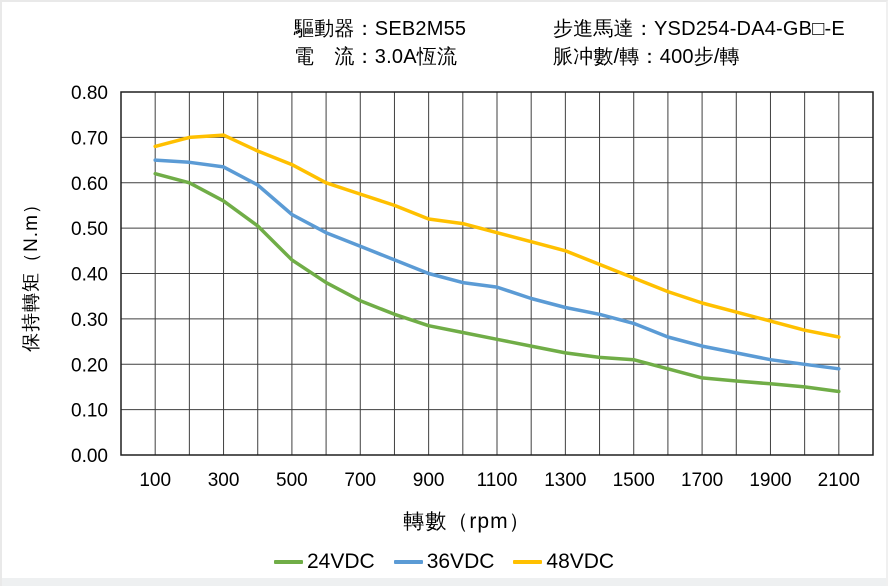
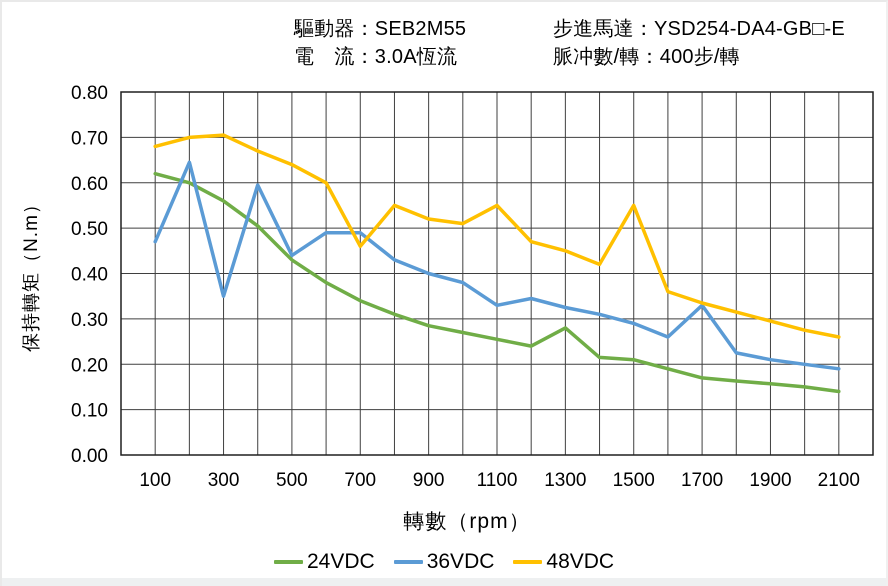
36VDC/100: 0.65 -> 0.47
36VDC/300: 0.64 -> 0.35
36VDC/500: 0.53 -> 0.44
36VDC/700: 0.46 -> 0.49
48VDC/700: 0.57 -> 0.46
36VDC/1100: 0.37 -> 0.33
48VDC/1100: 0.49 -> 0.55
24VDC/1300: 0.23 -> 0.28
48VDC/1500: 0.39 -> 0.55
36VDC/1700: 0.24 -> 0.33
